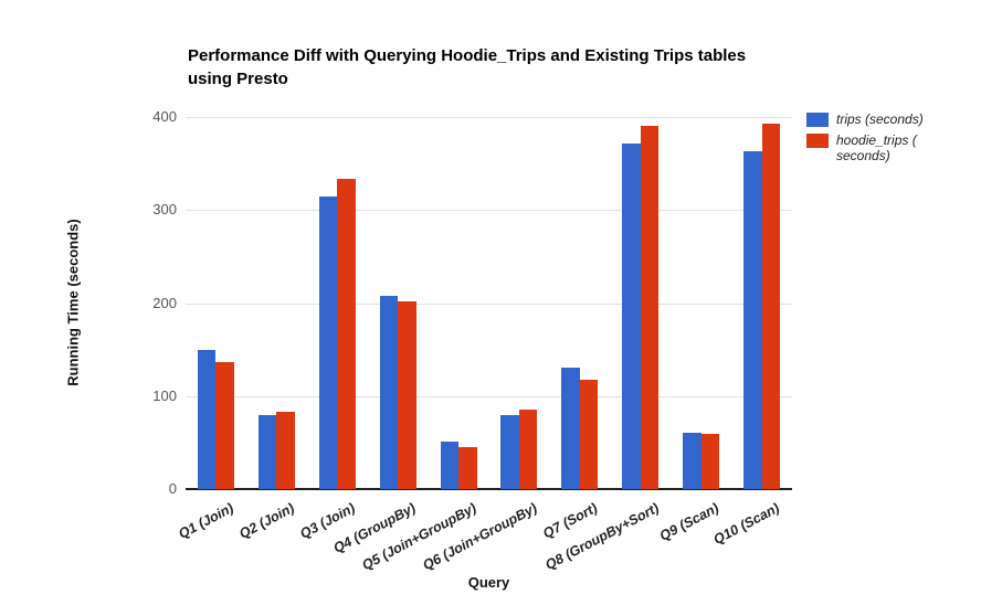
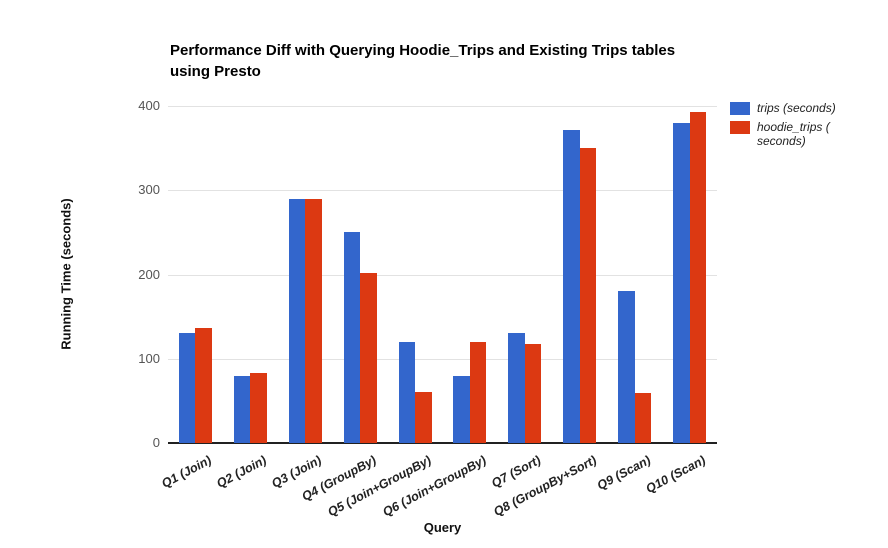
trips (seconds)/Q1 (Join): 150 -> 130
trips (seconds)/Q3 (Join): 310 -> 290
hoodie_trips (seconds)/Q3 (Join): 330 -> 290
trips (seconds)/Q4 (GroupBy): 210 -> 250
trips (seconds)/Q5 (Join+GroupBy): 50 -> 120
hoodie_trips (seconds)/Q5 (Join+GroupBy): 40 -> 60
hoodie_trips (seconds)/Q6 (Join+GroupBy): 80 -> 120
hoodie_trips (seconds)/Q8 (GroupBy+Sort): 390 -> 350
trips (seconds)/Q9 (Scan): 60 -> 180
trips (seconds)/Q10 (Scan): 360 -> 380
